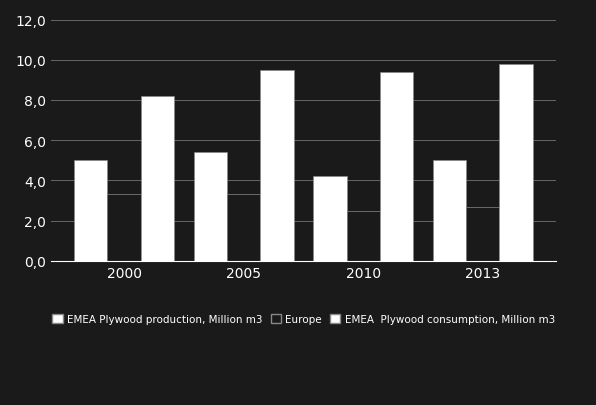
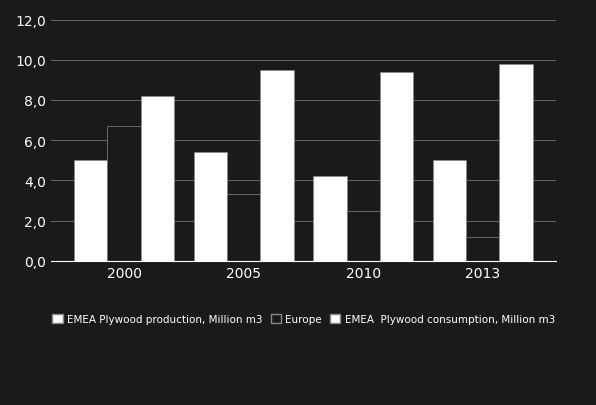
Europe/2000: 3,3 -> 6,7
Europe/2013: 2,7 -> 1,2
